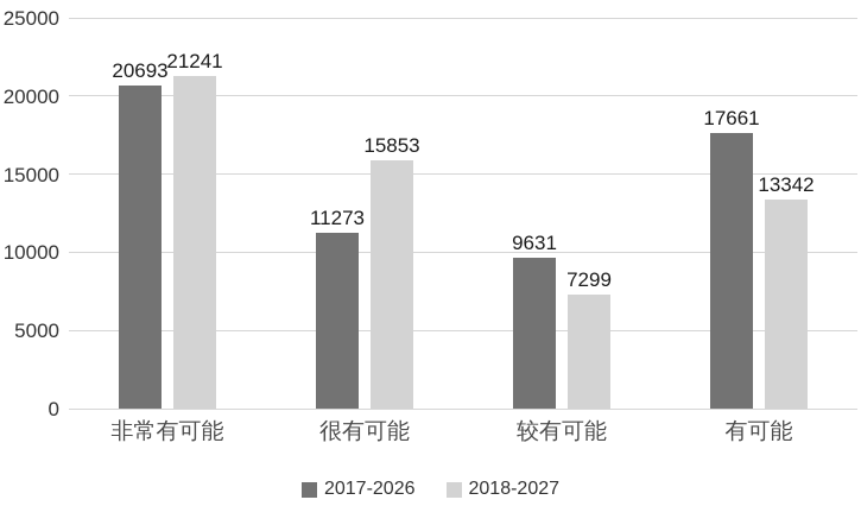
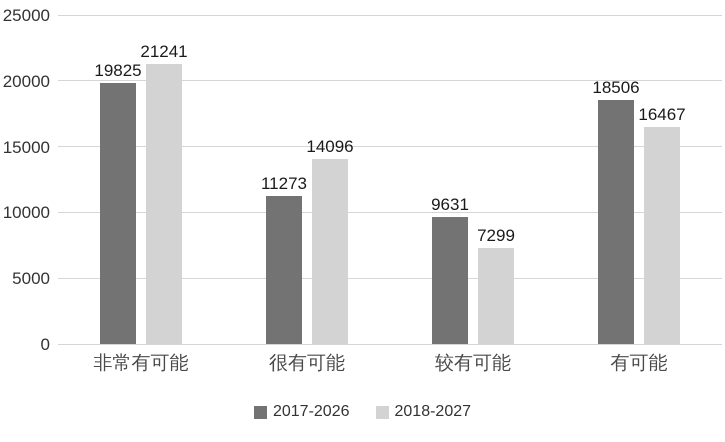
2017-2026/非常有可能: 20693 -> 19825
2018-2027/很有可能: 15853 -> 14096
2017-2026/有可能: 17661 -> 18506
2018-2027/有可能: 13342 -> 16467
